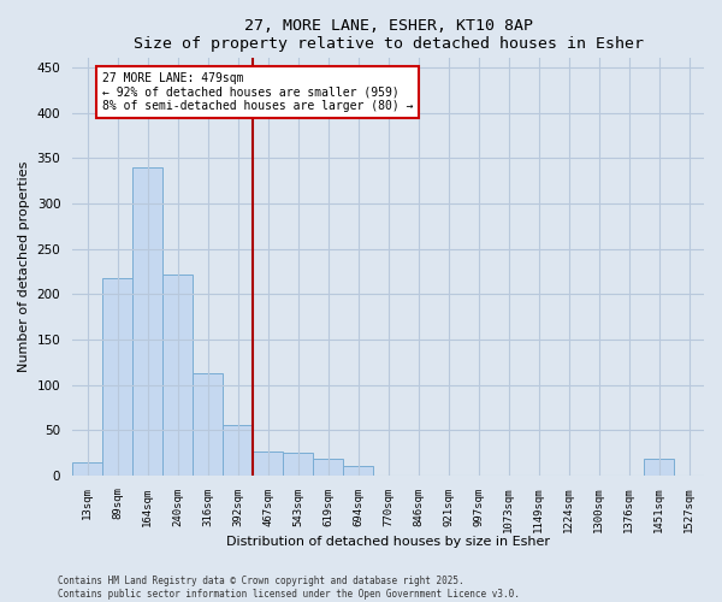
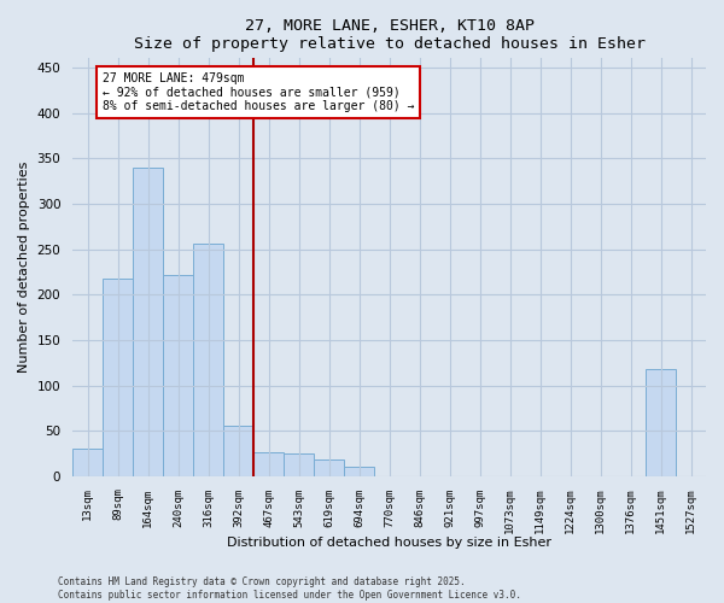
13sqm: 15 -> 30
316sqm: 112 -> 256
1451sqm: 18 -> 118
